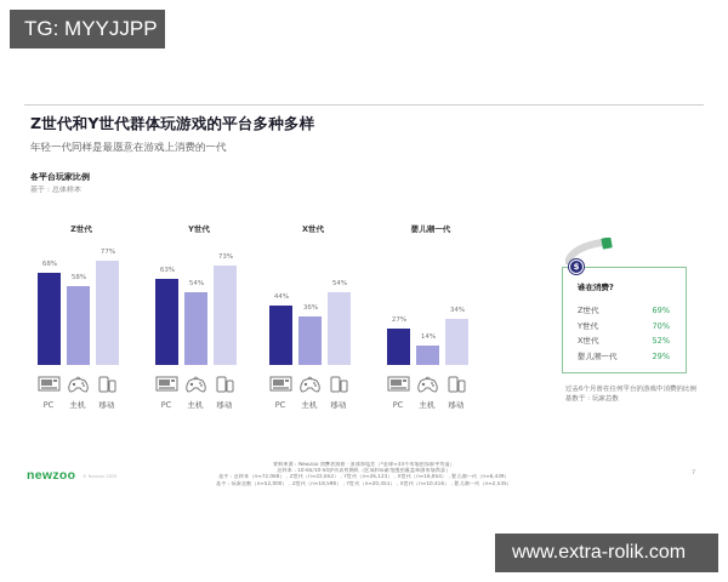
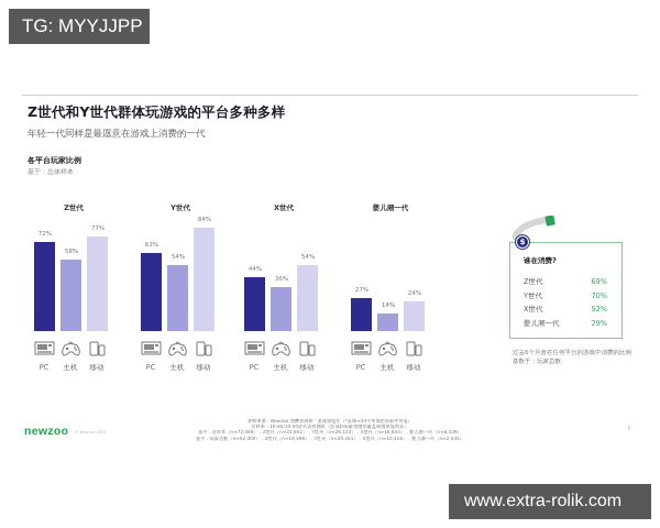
PC/Z世代: 68% -> 72%
移动/Y世代: 73% -> 84%
移动/婴儿潮一代: 34% -> 24%
